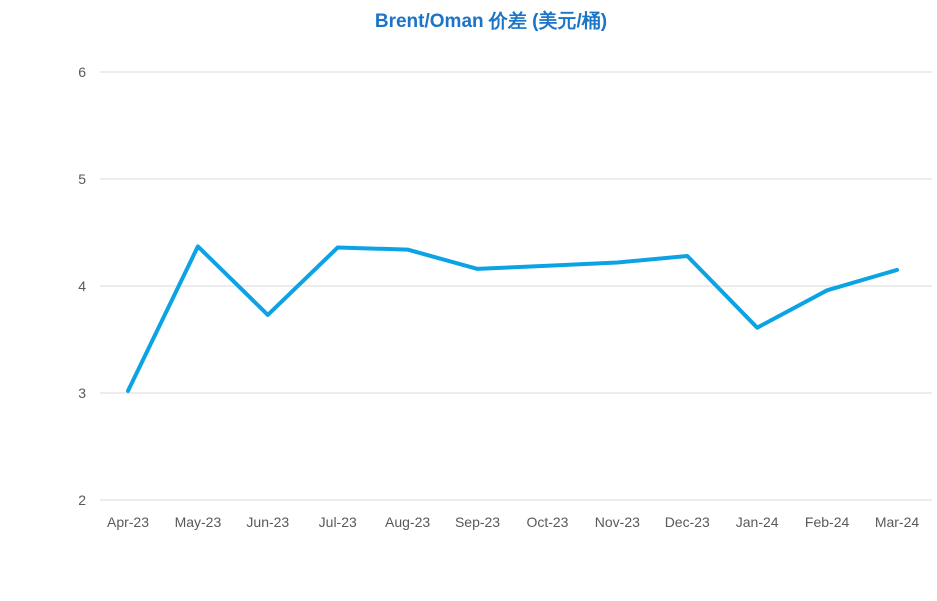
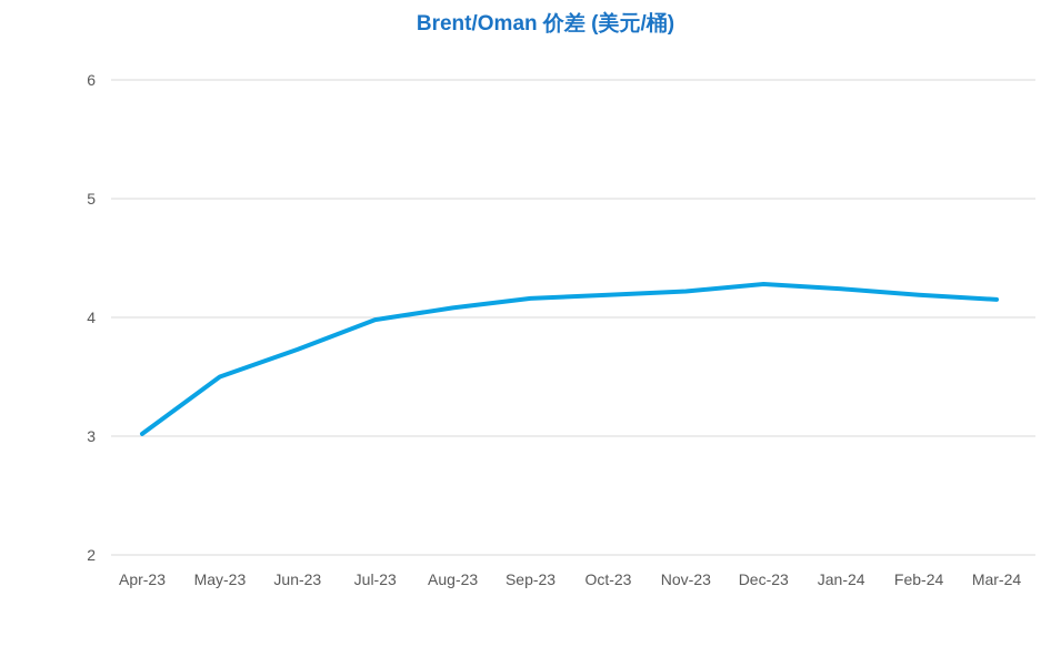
May-23: 4.37 -> 3.50
Jul-23: 4.36 -> 3.98
Aug-23: 4.34 -> 4.08
Jan-24: 3.61 -> 4.24
Feb-24: 3.96 -> 4.19
